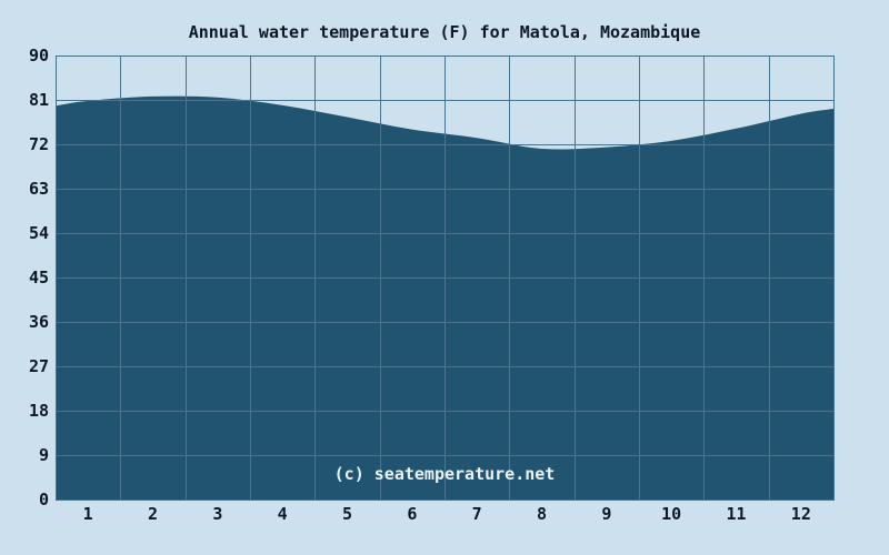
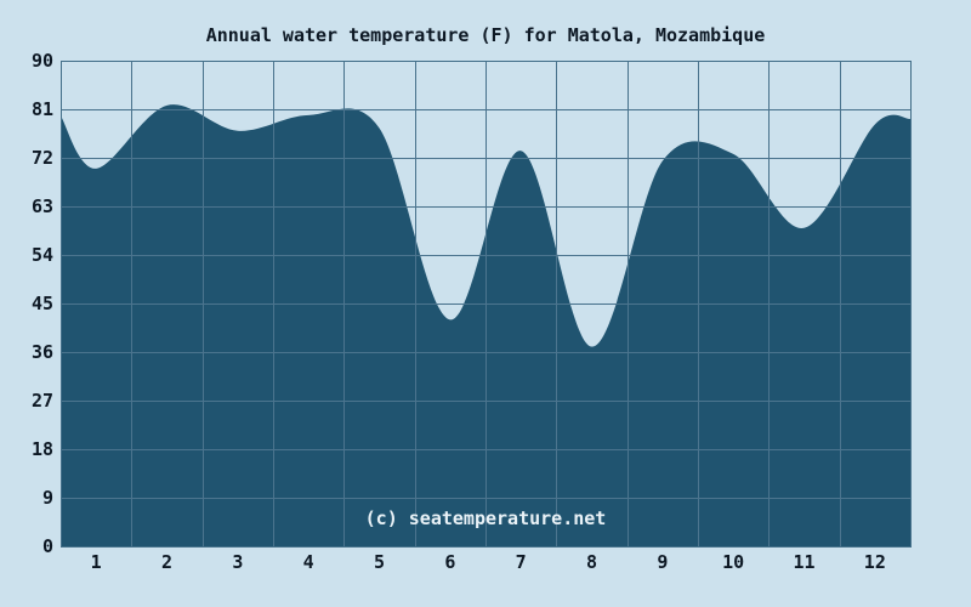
1: 81 -> 70
3: 82 -> 77
6: 75 -> 42
8: 71 -> 37
11: 75 -> 59
